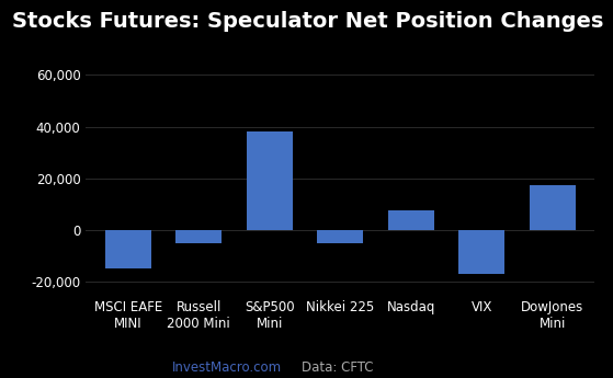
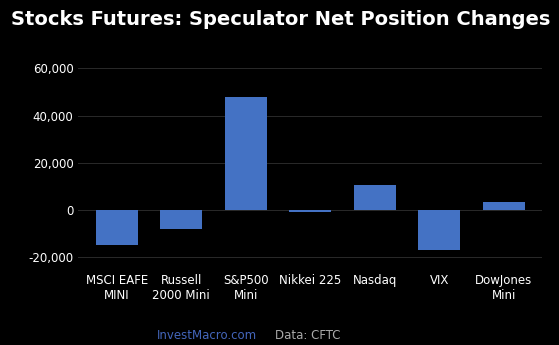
Russell 2000 Mini: -5,000 -> -8,000
S&P500 Mini: 38,000 -> 48,000
Nikkei 225: -5,000 -> -1,000
Nasdaq: 7,500 -> 10,500
DowJones Mini: 17,500 -> 3,500
